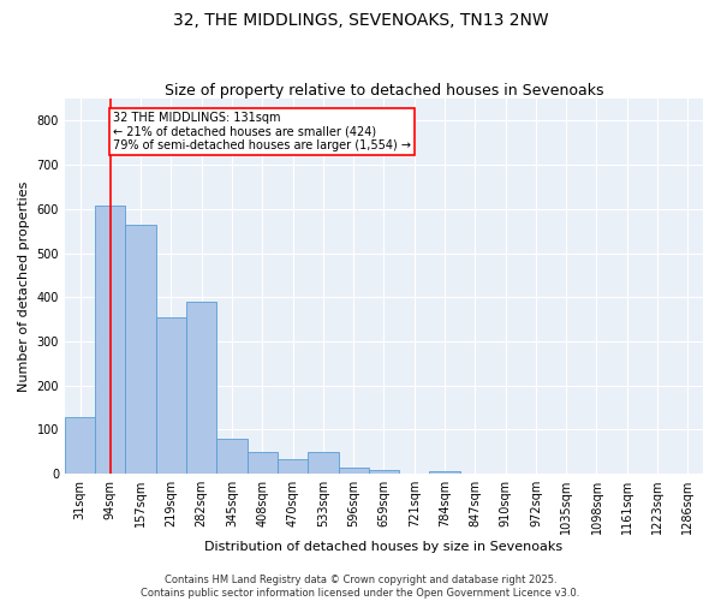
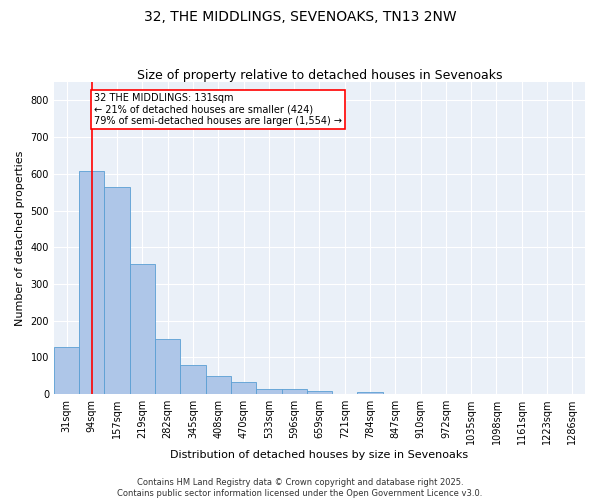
282sqm: 390 -> 150
533sqm: 50 -> 13
